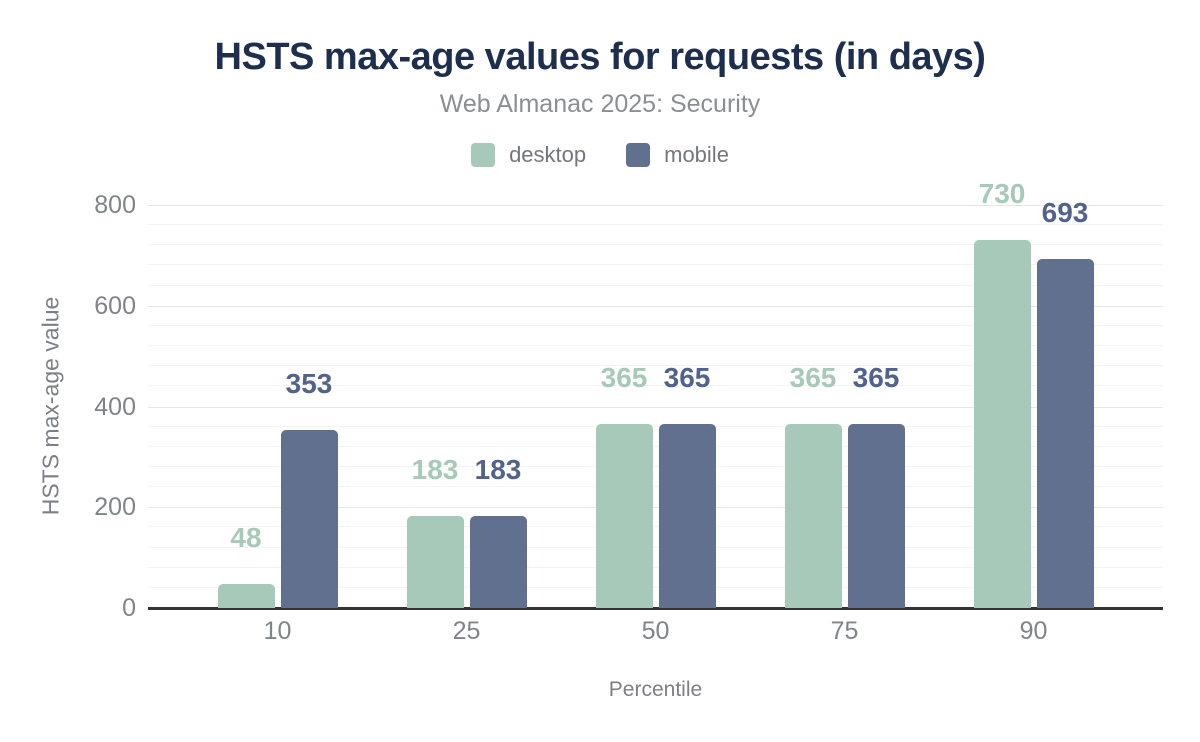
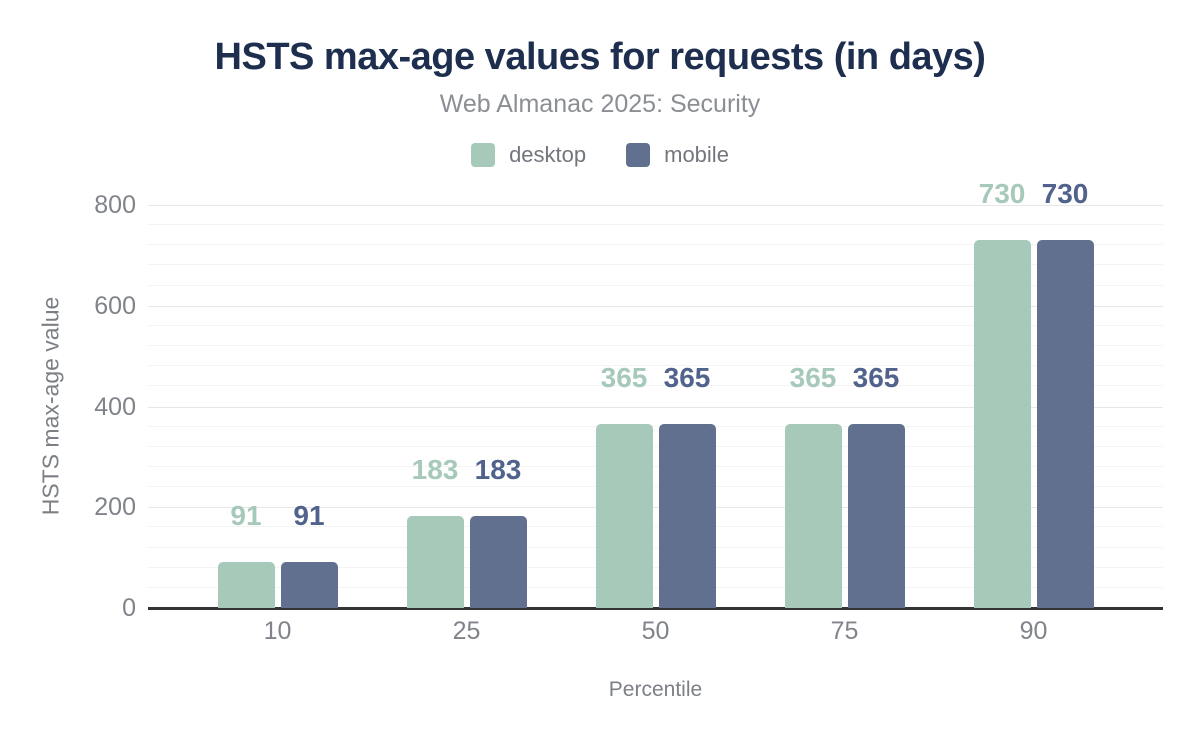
desktop/10: 48 -> 91
mobile/10: 353 -> 91
mobile/90: 693 -> 730
